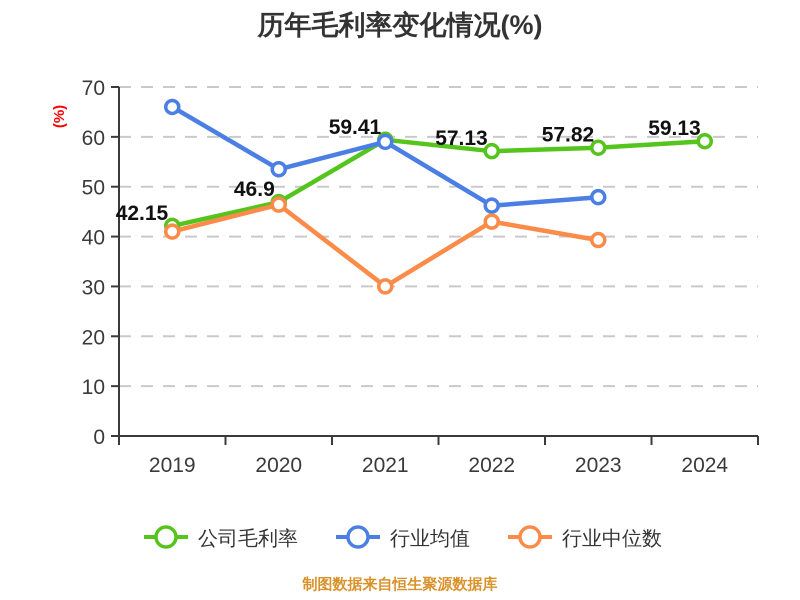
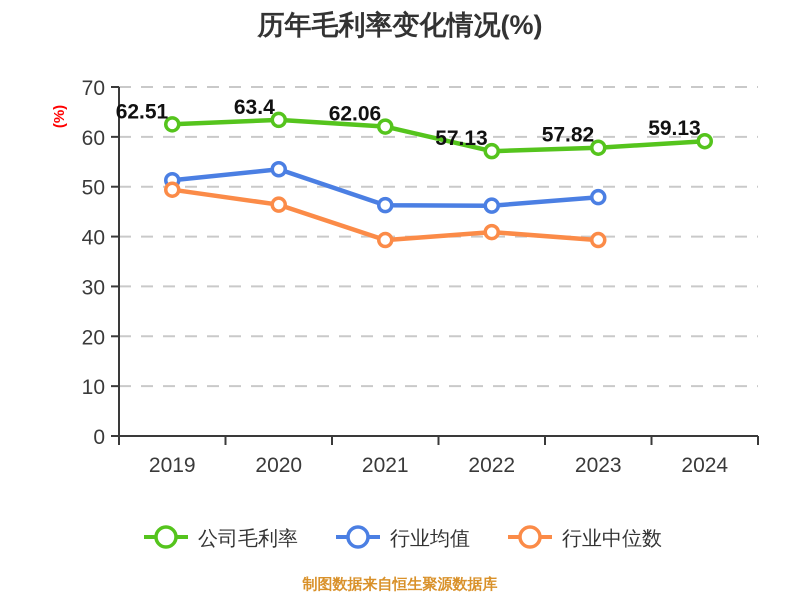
公司毛利率/2019: 42.15 -> 62.51
行业均值/2019: 66 -> 51
行业中位数/2019: 41 -> 49
公司毛利率/2020: 46.9 -> 63.4
公司毛利率/2021: 59.41 -> 62.06
行业均值/2021: 59 -> 46
行业中位数/2021: 30 -> 39
行业中位数/2022: 43 -> 41
